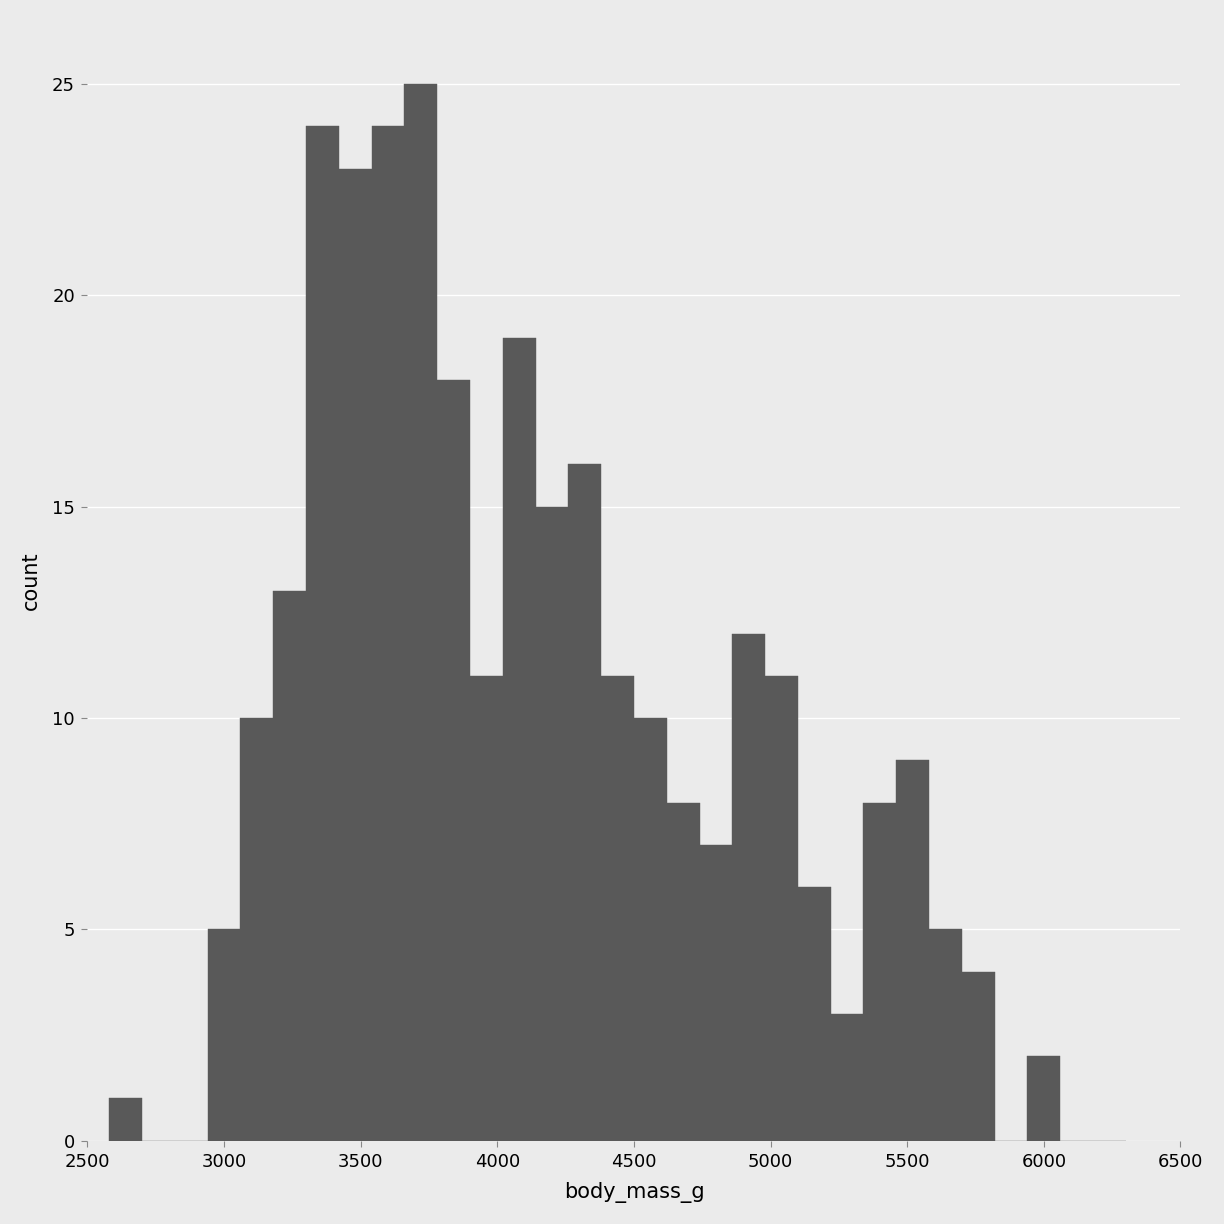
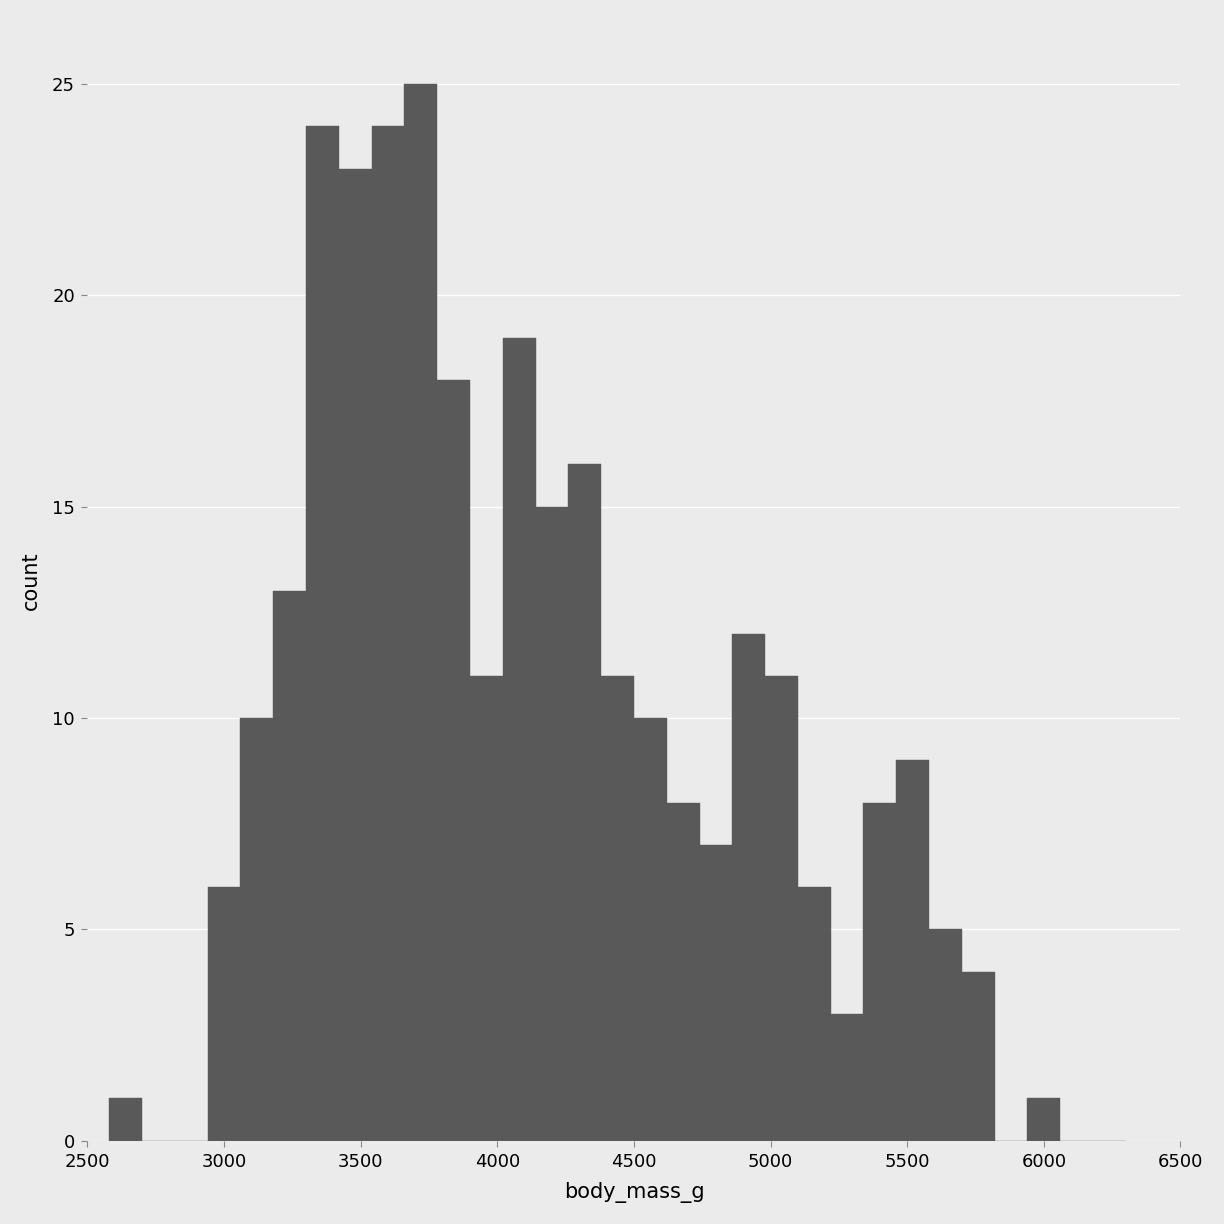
3000: 5 -> 6
6000: 2 -> 1
